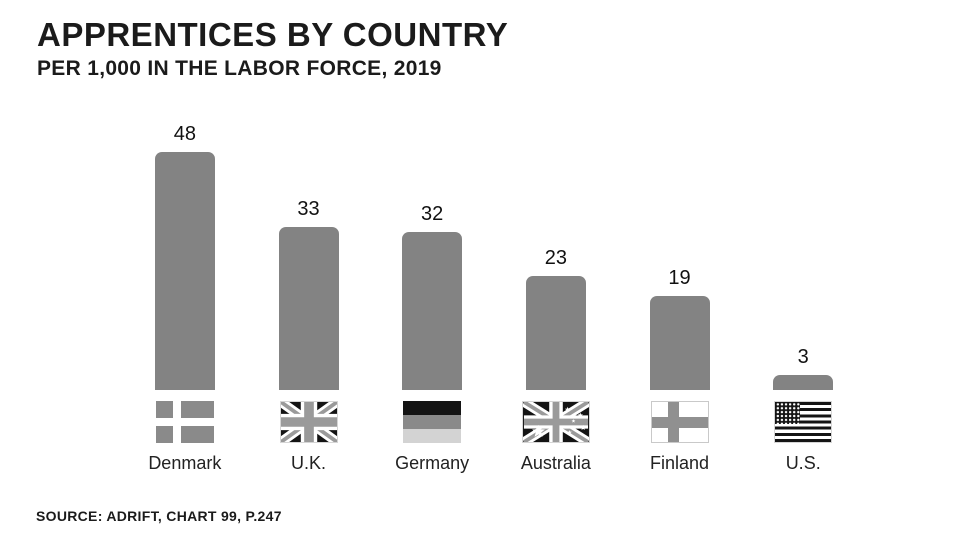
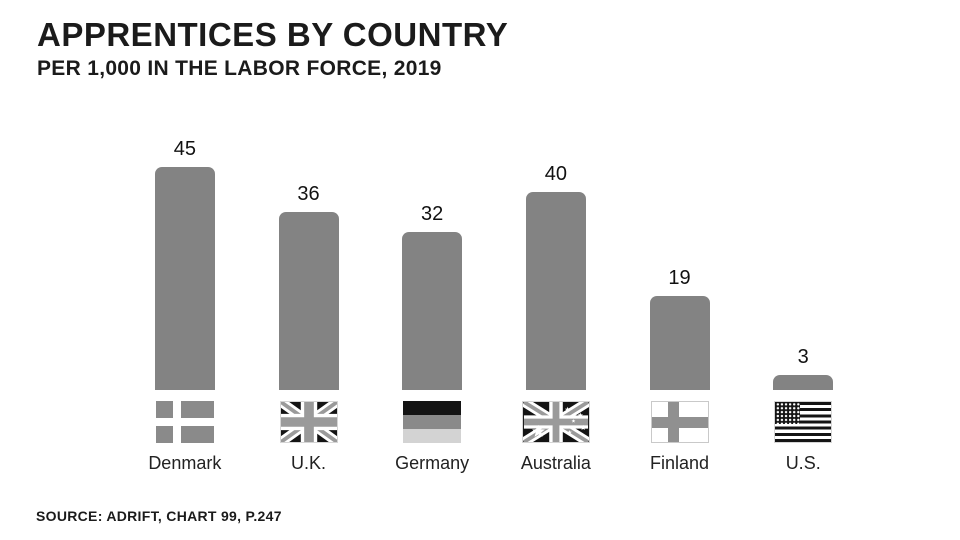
Denmark: 48 -> 45
U.K.: 33 -> 36
Australia: 23 -> 40
